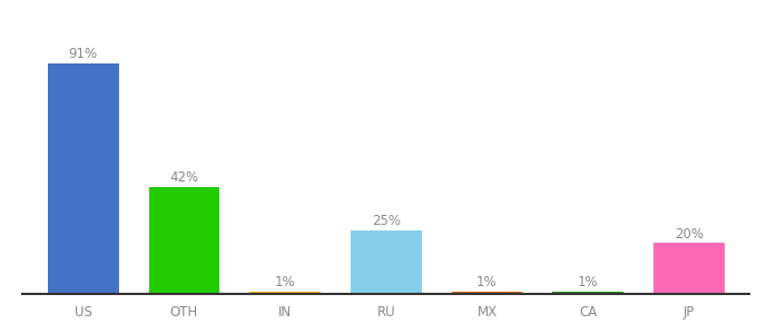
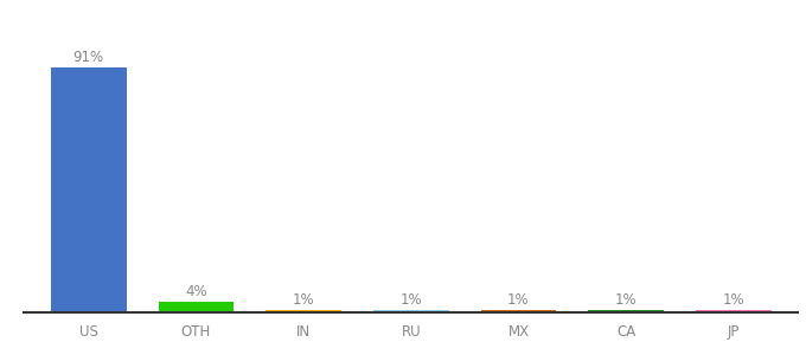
OTH: 42% -> 4%
RU: 25% -> 1%
JP: 20% -> 1%
